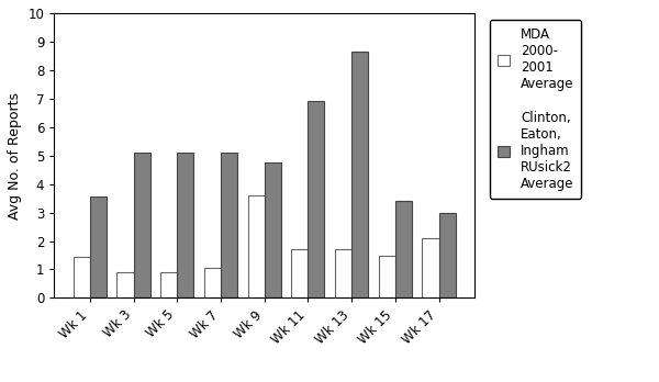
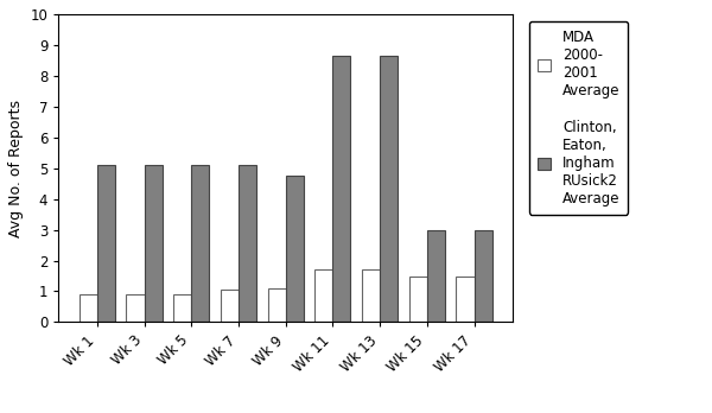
MDA 2000- 2001 Average/Wk 1: 1.45 -> 0.90
Clinton, Eaton, Ingham RUsick2 Average/Wk 1: 3.55 -> 5.10
MDA 2000- 2001 Average/Wk 9: 3.60 -> 1.10
Clinton, Eaton, Ingham RUsick2 Average/Wk 11: 6.90 -> 8.65
Clinton, Eaton, Ingham RUsick2 Average/Wk 15: 3.40 -> 3.00
MDA 2000- 2001 Average/Wk 17: 2.10 -> 1.50
